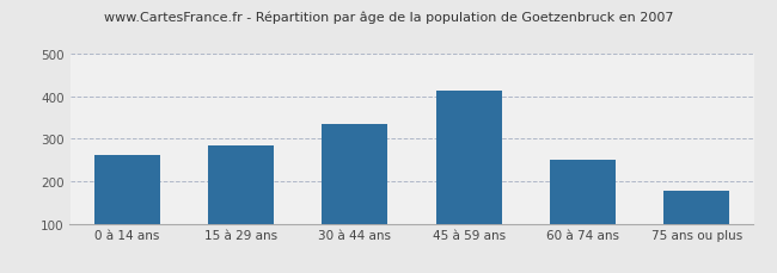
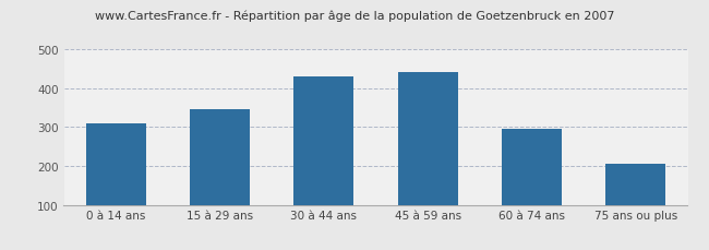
0 à 14 ans: 262 -> 310
15 à 29 ans: 283 -> 345
30 à 44 ans: 335 -> 430
45 à 59 ans: 413 -> 440
60 à 74 ans: 250 -> 295
75 ans ou plus: 177 -> 205
